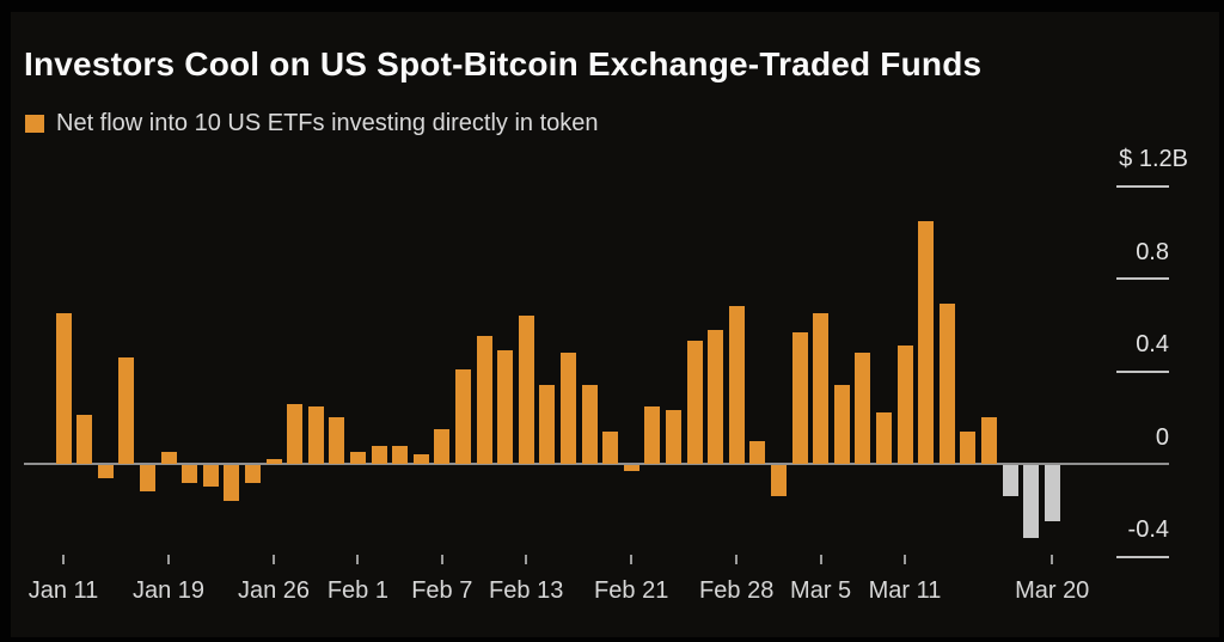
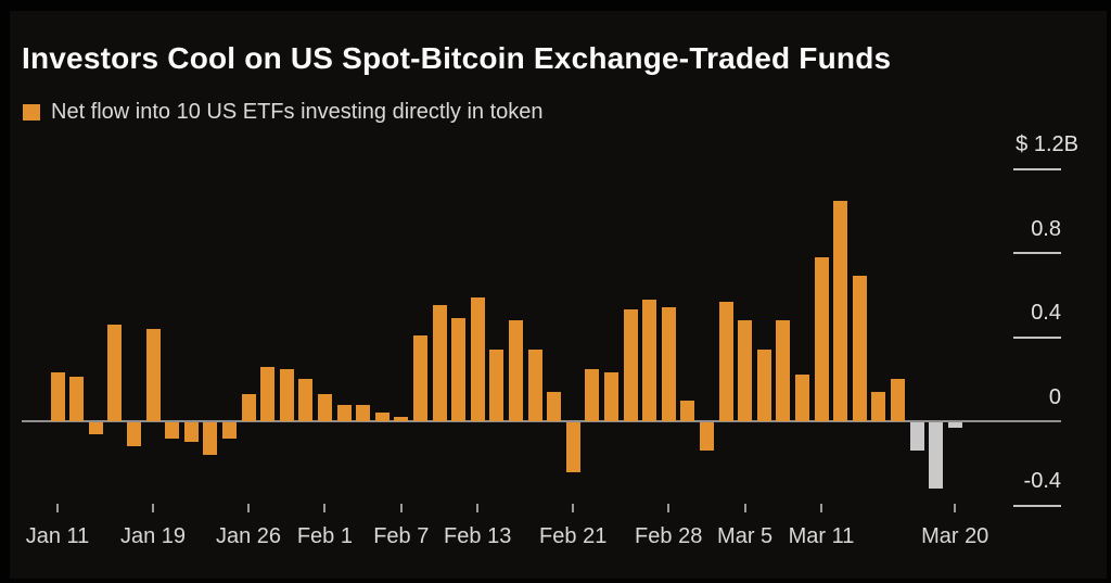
Jan 11: 0.65 -> 0.23
Jan 19: 0.05 -> 0.44
Jan 26: 0.02 -> 0.13
Feb 1: 0.05 -> 0.13
Feb 7: 0.15 -> 0.02
Feb 13: 0.64 -> 0.59
Feb 21: -0.03 -> -0.24
Feb 28: 0.68 -> 0.54
Mar 5: 0.65 -> 0.48
Mar 11: 0.51 -> 0.78
Mar 20: -0.25 -> -0.03
